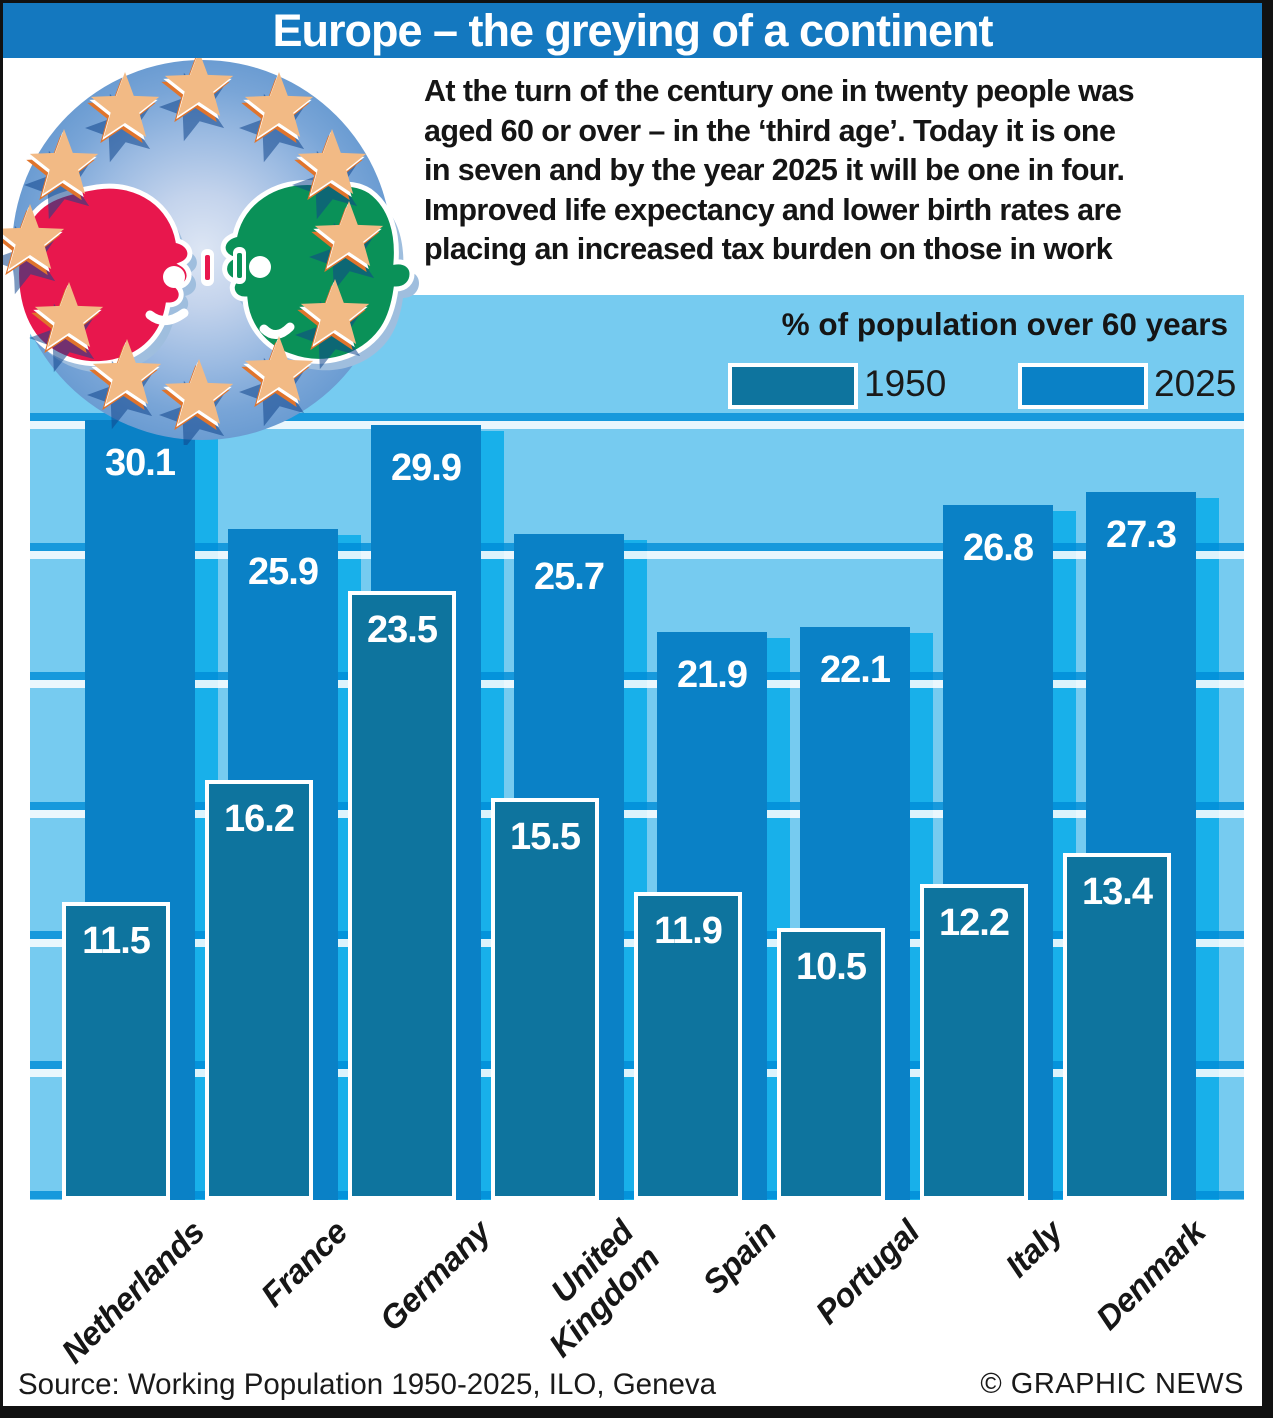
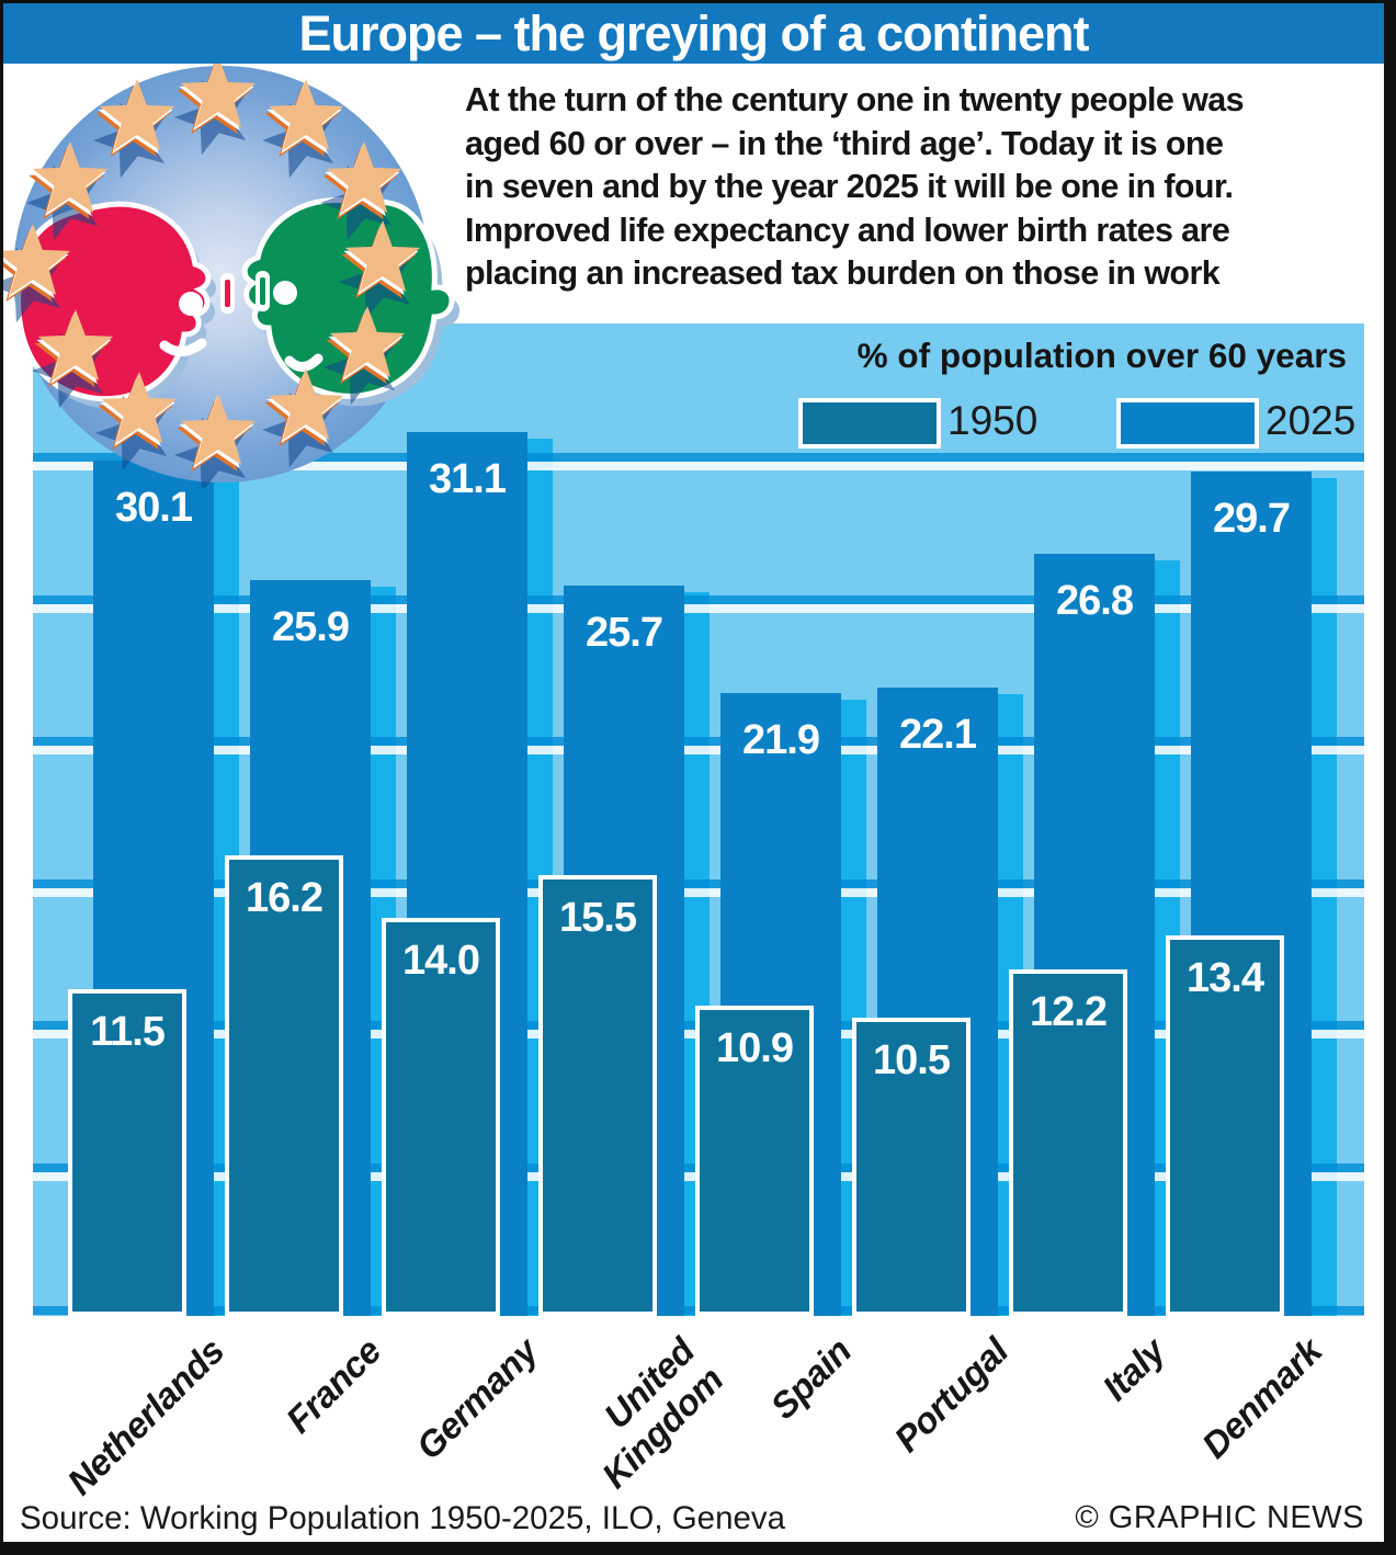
1950/Germany: 23.5 -> 14.0
2025/Germany: 29.9 -> 31.1
1950/Spain: 11.9 -> 10.9
2025/Denmark: 27.3 -> 29.7
